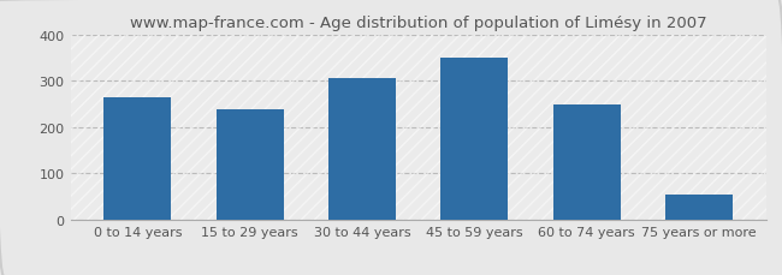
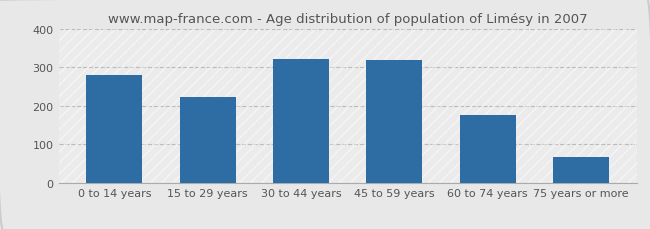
0 to 14 years: 265 -> 280
15 to 29 years: 240 -> 222
30 to 44 years: 305 -> 323
45 to 59 years: 350 -> 318
60 to 74 years: 250 -> 176
75 years or more: 55 -> 68
